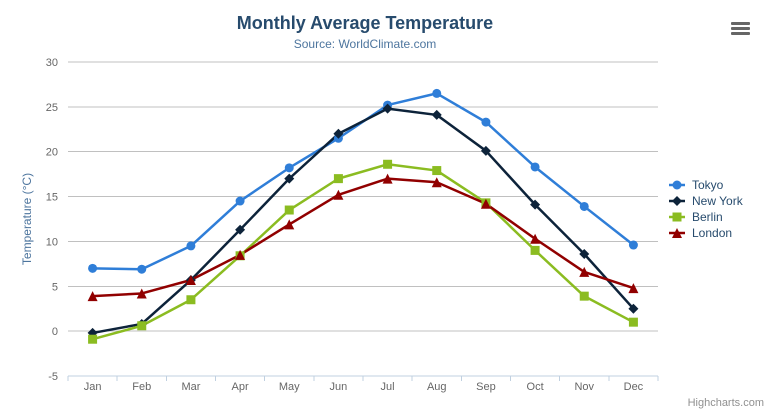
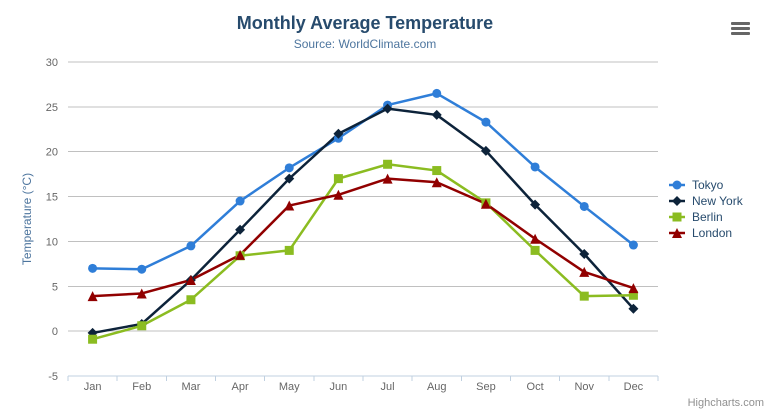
Berlin/May: 14 -> 9
London/May: 12 -> 14
Berlin/Dec: 1 -> 4
